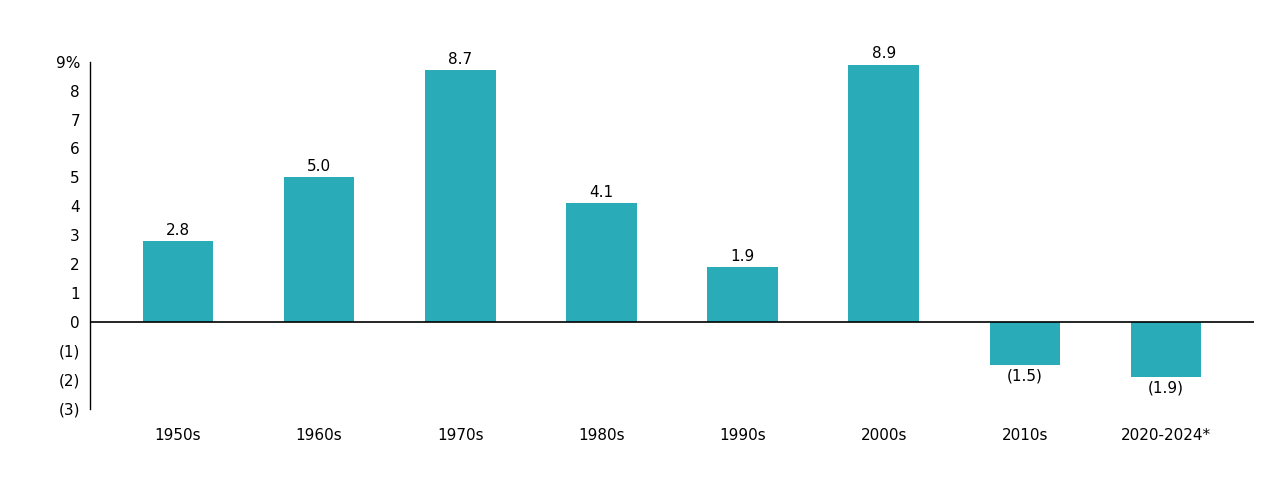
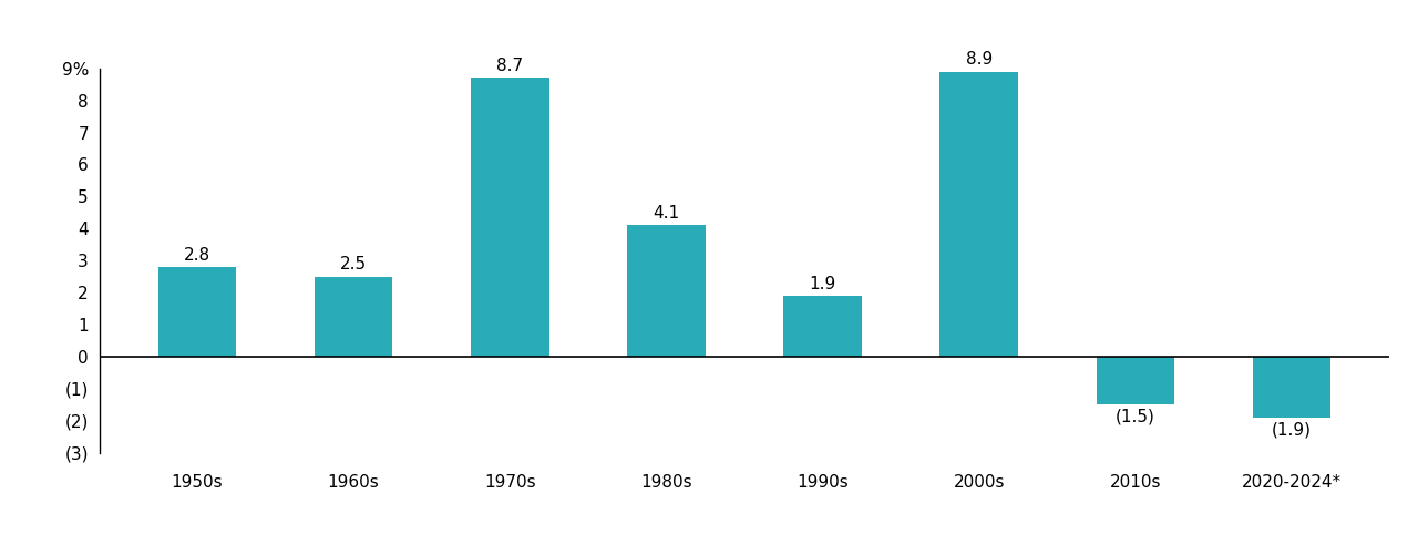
1960s: 5.0 -> 2.5
